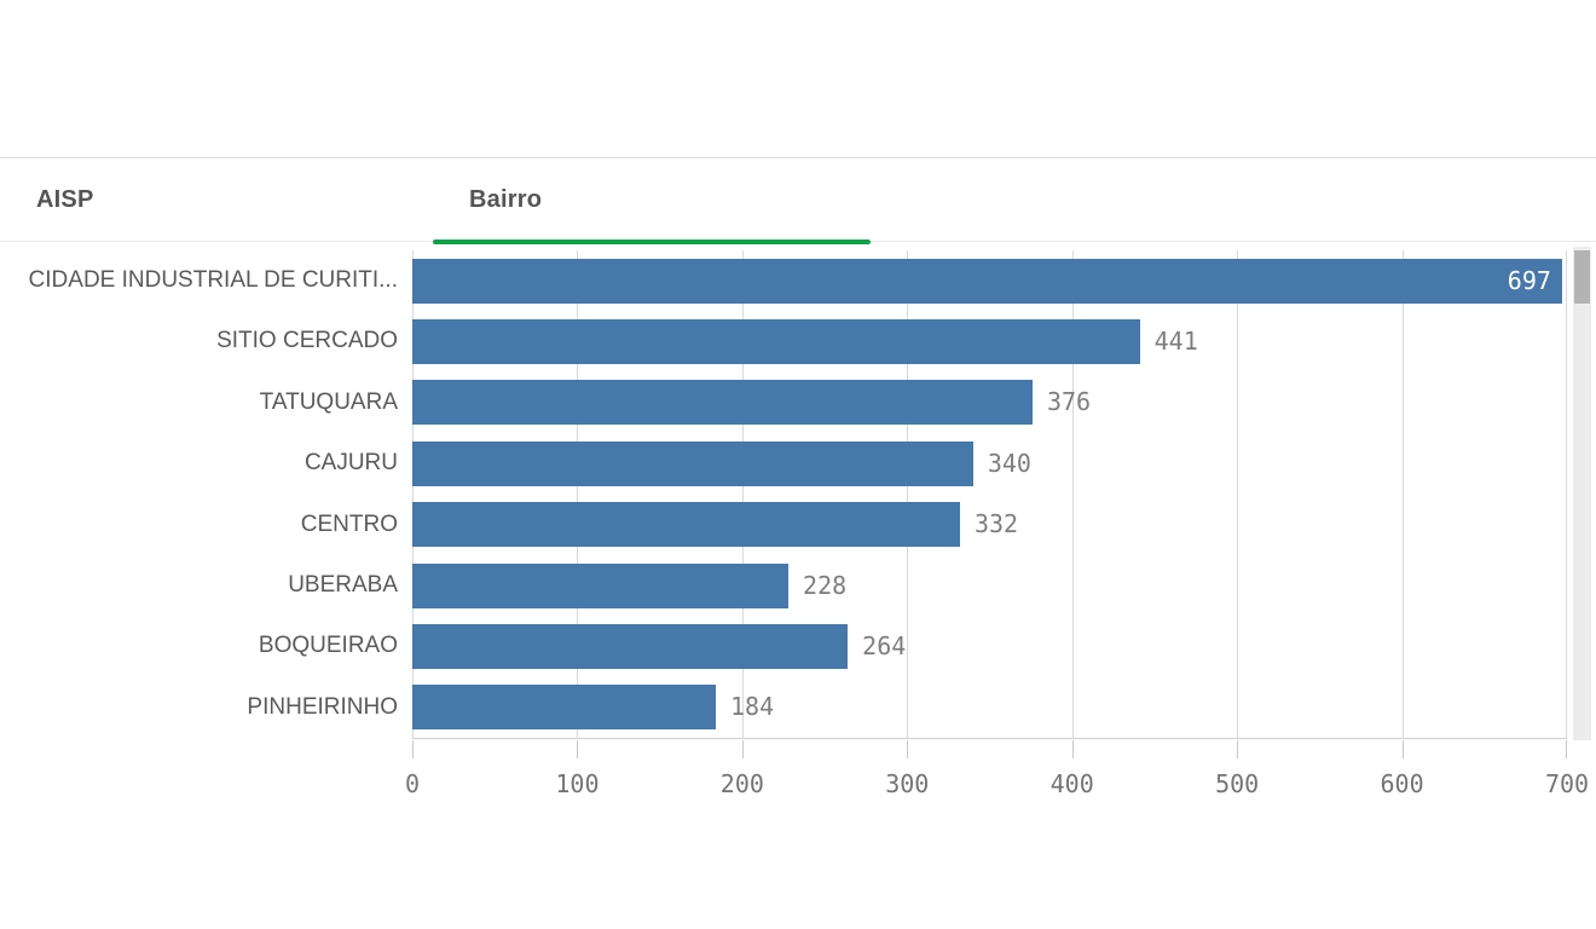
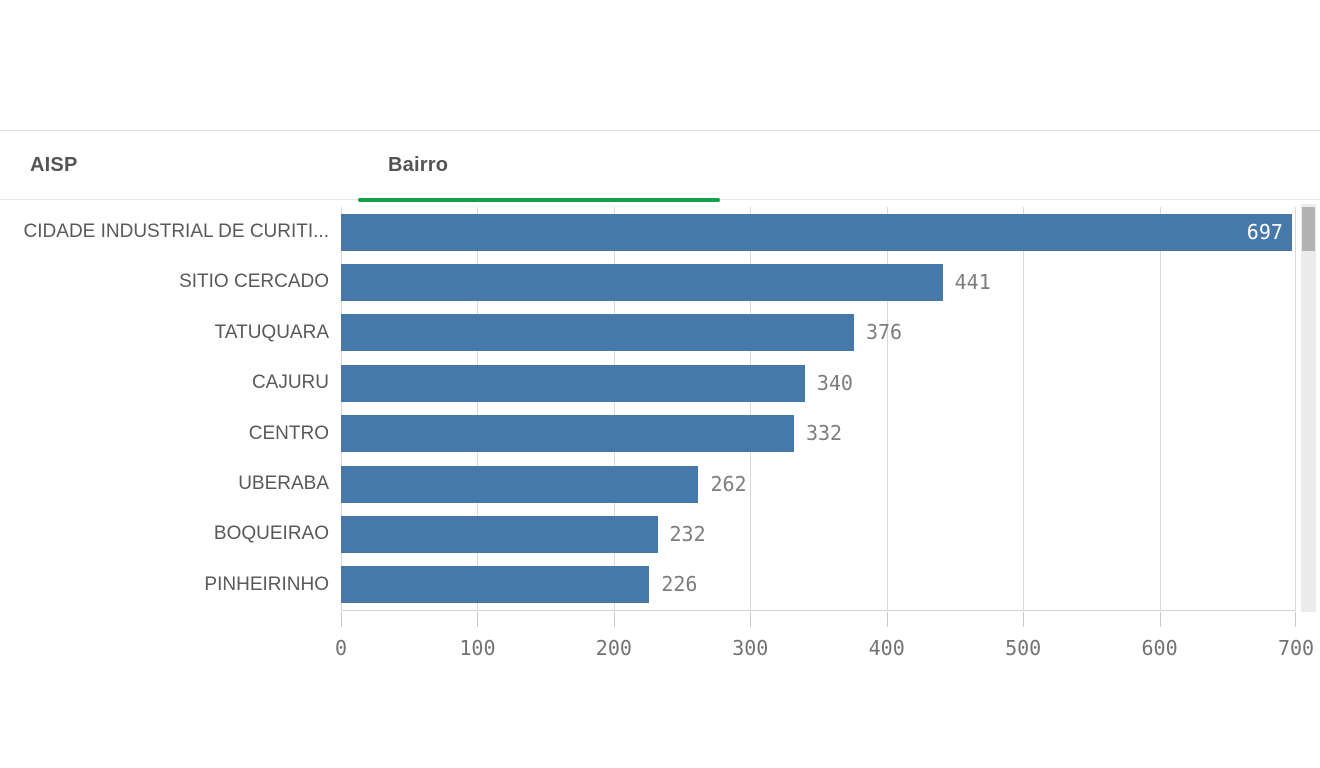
UBERABA: 228 -> 262
BOQUEIRAO: 264 -> 232
PINHEIRINHO: 184 -> 226
